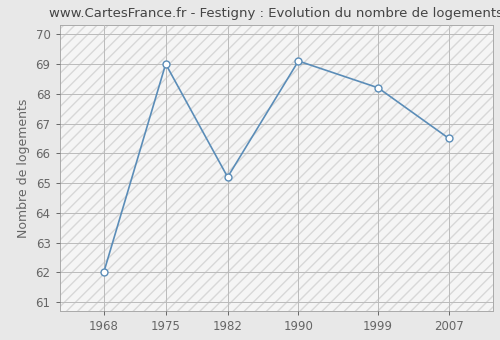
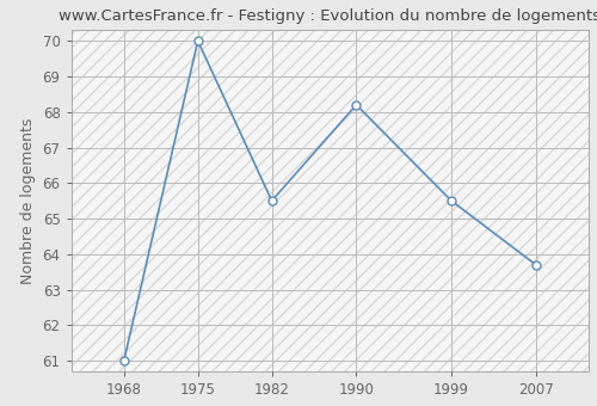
1968: 62.0 -> 61.0
1975: 69.0 -> 70.0
1982: 65.2 -> 65.5
1990: 69.1 -> 68.2
1999: 68.2 -> 65.5
2007: 66.5 -> 63.7
